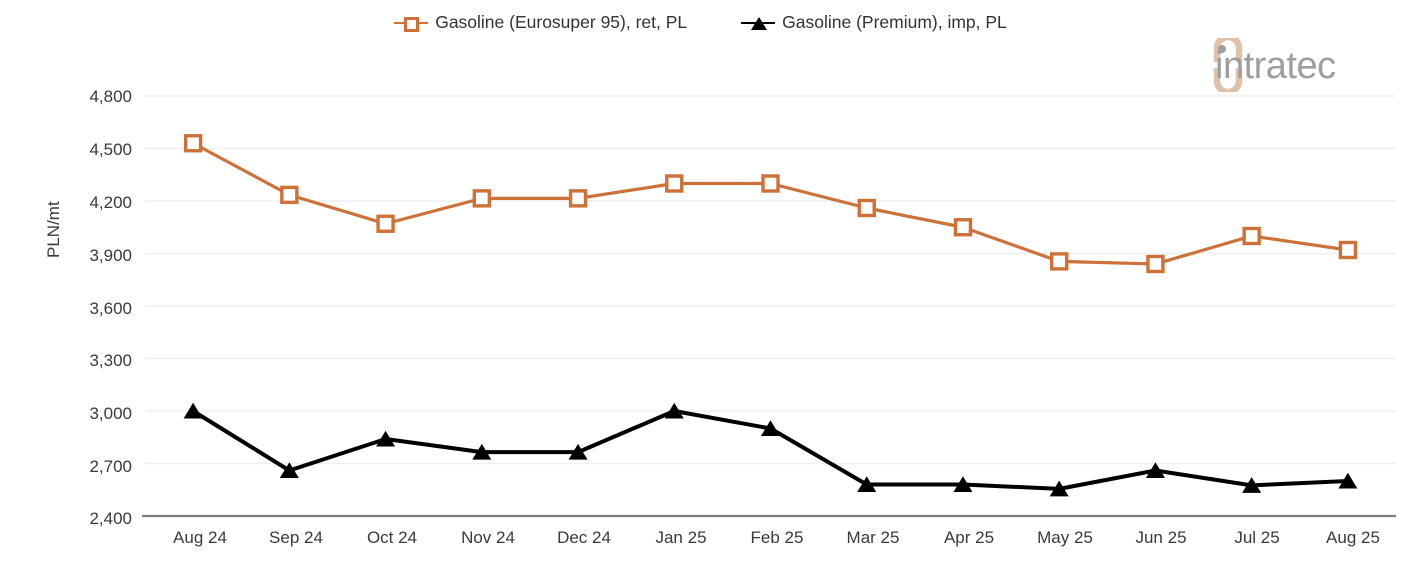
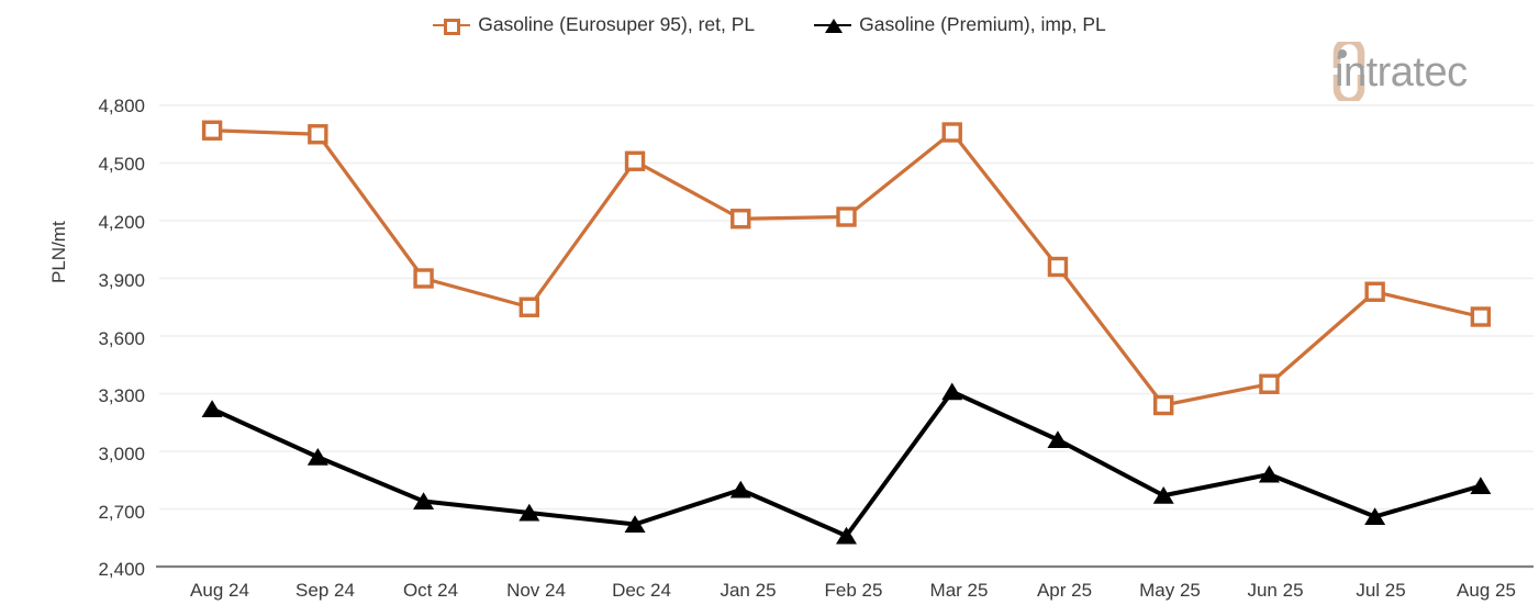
Gasoline (Eurosuper 95), ret, PL/Aug 24: 4530 -> 4670
Gasoline (Premium), imp, PL/Aug 24: 3000 -> 3220
Gasoline (Eurosuper 95), ret, PL/Sep 24: 4240 -> 4650
Gasoline (Premium), imp, PL/Sep 24: 2660 -> 2970
Gasoline (Eurosuper 95), ret, PL/Oct 24: 4070 -> 3900
Gasoline (Premium), imp, PL/Oct 24: 2840 -> 2740
Gasoline (Eurosuper 95), ret, PL/Nov 24: 4220 -> 3750
Gasoline (Premium), imp, PL/Nov 24: 2760 -> 2680
Gasoline (Eurosuper 95), ret, PL/Dec 24: 4220 -> 4510
Gasoline (Premium), imp, PL/Dec 24: 2760 -> 2620
Gasoline (Eurosuper 95), ret, PL/Jan 25: 4300 -> 4210
Gasoline (Premium), imp, PL/Jan 25: 3000 -> 2800
Gasoline (Eurosuper 95), ret, PL/Feb 25: 4300 -> 4220
Gasoline (Premium), imp, PL/Feb 25: 2900 -> 2560
Gasoline (Eurosuper 95), ret, PL/Mar 25: 4160 -> 4660
Gasoline (Premium), imp, PL/Mar 25: 2580 -> 3310
Gasoline (Eurosuper 95), ret, PL/Apr 25: 4050 -> 3960
Gasoline (Premium), imp, PL/Apr 25: 2580 -> 3060
Gasoline (Eurosuper 95), ret, PL/May 25: 3860 -> 3240
Gasoline (Premium), imp, PL/May 25: 2560 -> 2770
Gasoline (Eurosuper 95), ret, PL/Jun 25: 3840 -> 3350
Gasoline (Premium), imp, PL/Jun 25: 2660 -> 2880
Gasoline (Eurosuper 95), ret, PL/Jul 25: 4000 -> 3830
Gasoline (Premium), imp, PL/Jul 25: 2580 -> 2660
Gasoline (Eurosuper 95), ret, PL/Aug 25: 3920 -> 3700
Gasoline (Premium), imp, PL/Aug 25: 2600 -> 2820
